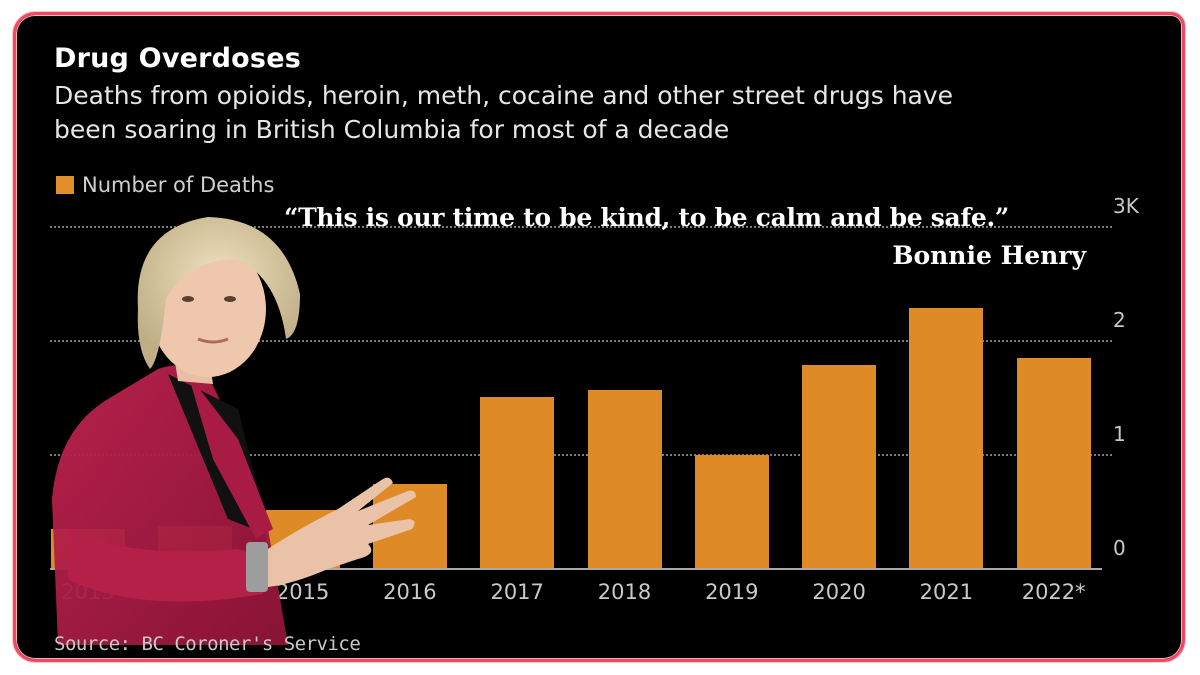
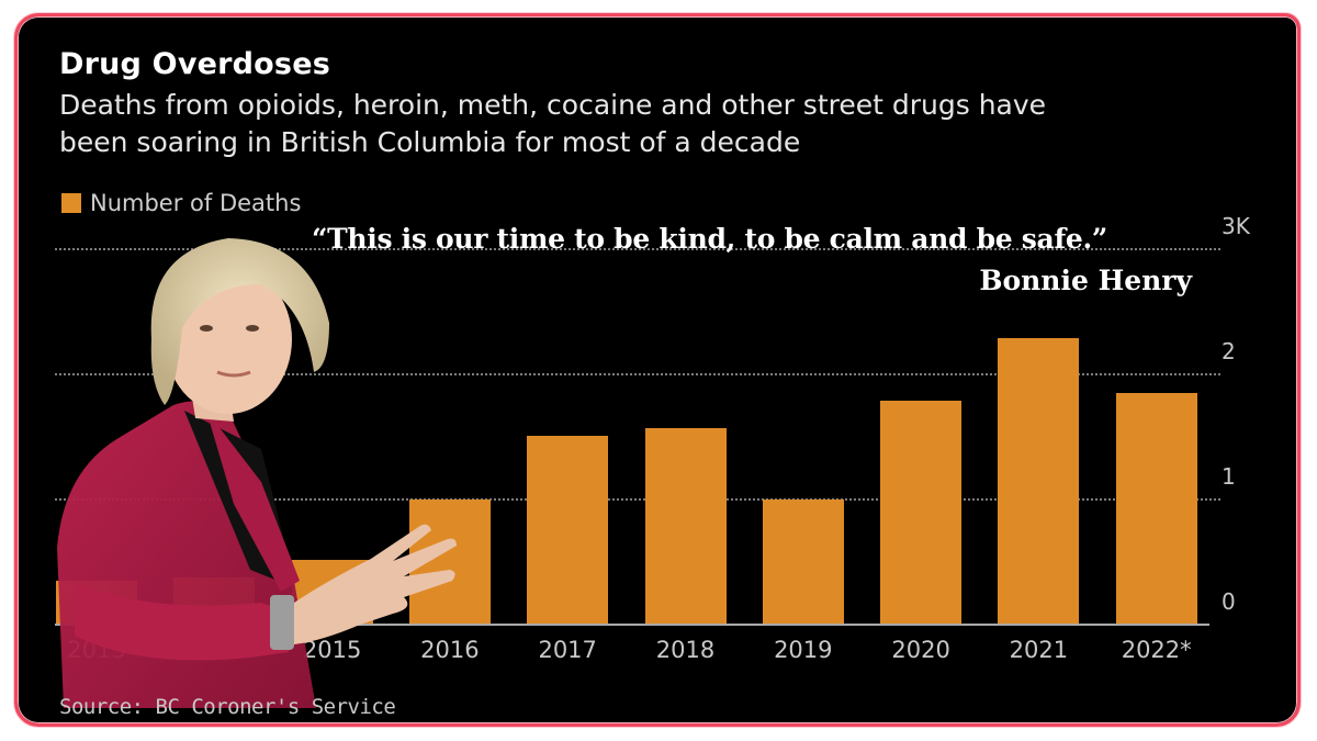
2016: 0.74K -> 0.99K
